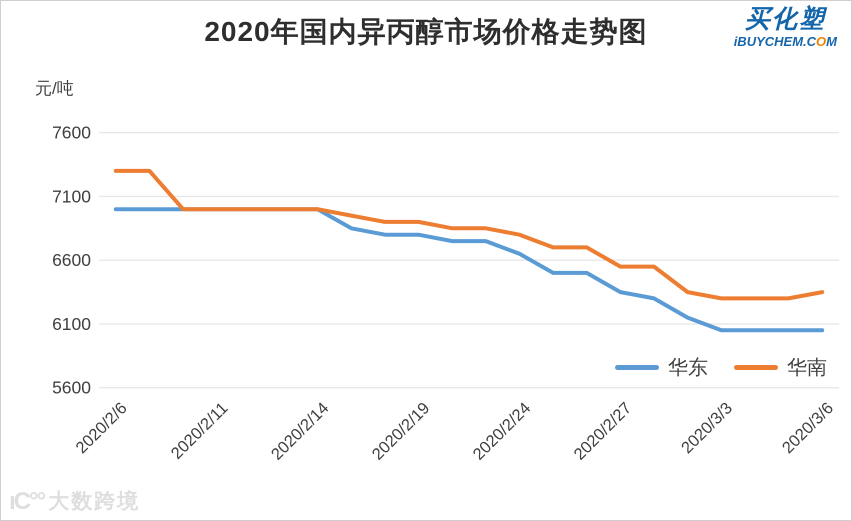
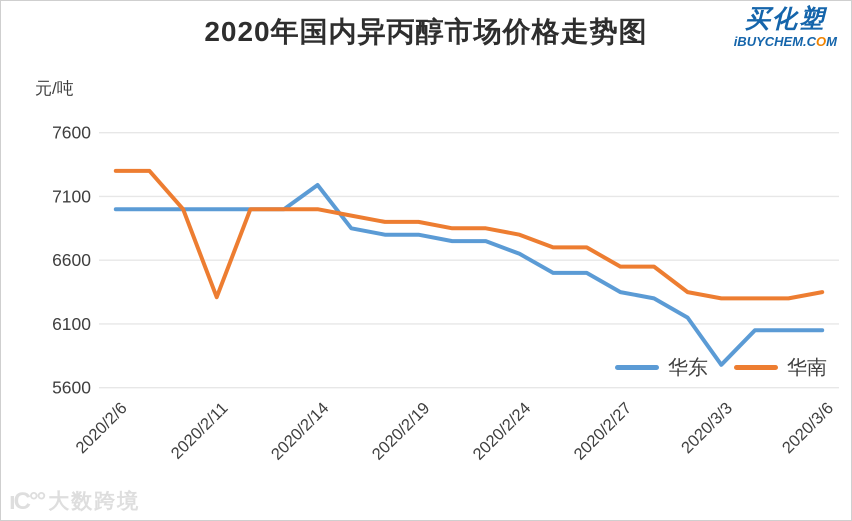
华南/2020/2/11: 7000 -> 6310
华东/2020/2/14: 7000 -> 7190
华东/2020/3/3: 6050 -> 5780
